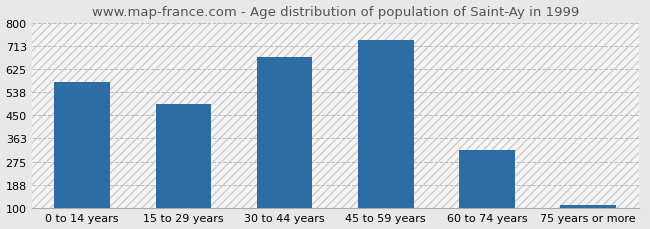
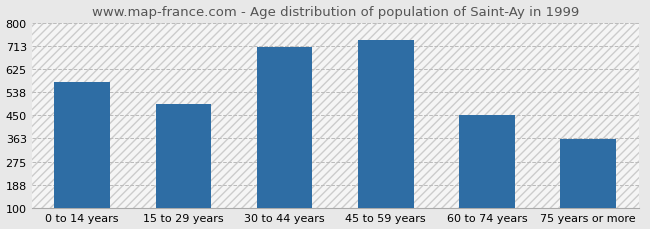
30 to 44 years: 672 -> 710
60 to 74 years: 318 -> 450
75 years or more: 112 -> 360
